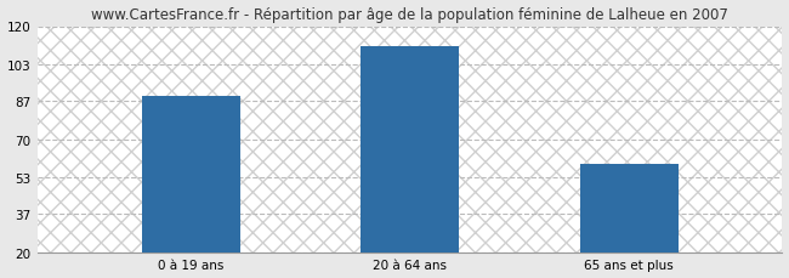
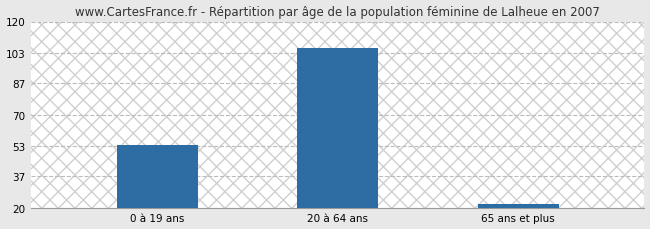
0 à 19 ans: 89 -> 54
20 à 64 ans: 111 -> 106
65 ans et plus: 59 -> 22
